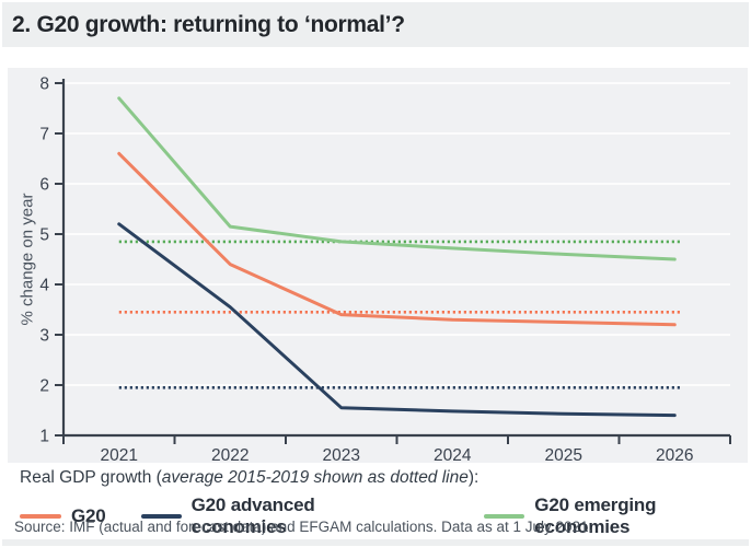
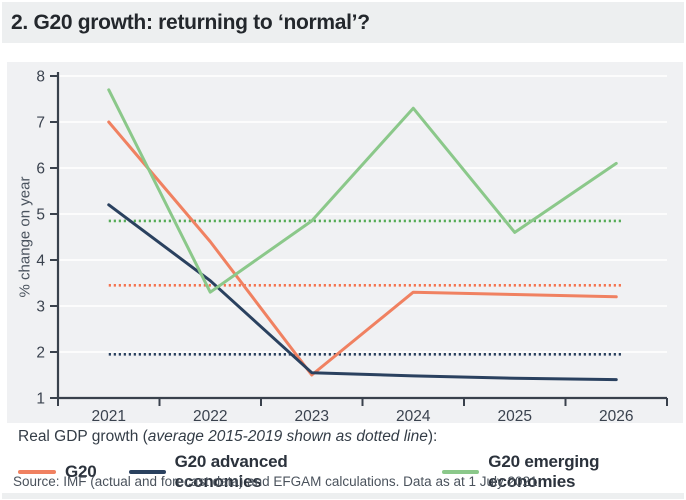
G20/2021: 6.6 -> 7.0
G20 emerging economies/2022: 5.2 -> 3.3
G20/2023: 3.4 -> 1.5
G20 emerging economies/2024: 4.7 -> 7.3
G20 emerging economies/2026: 4.5 -> 6.1
